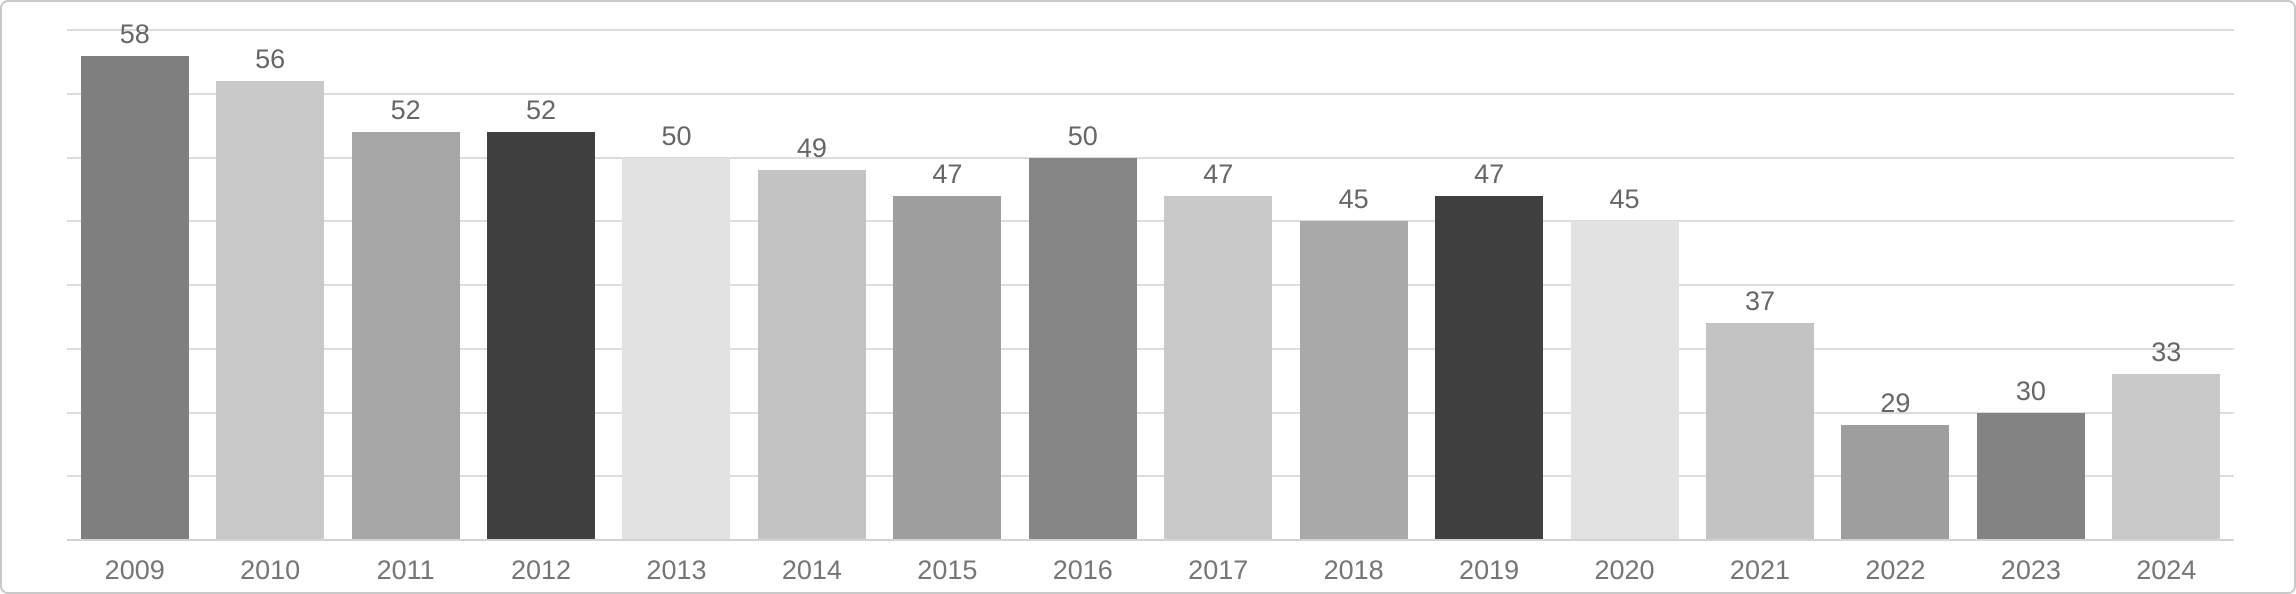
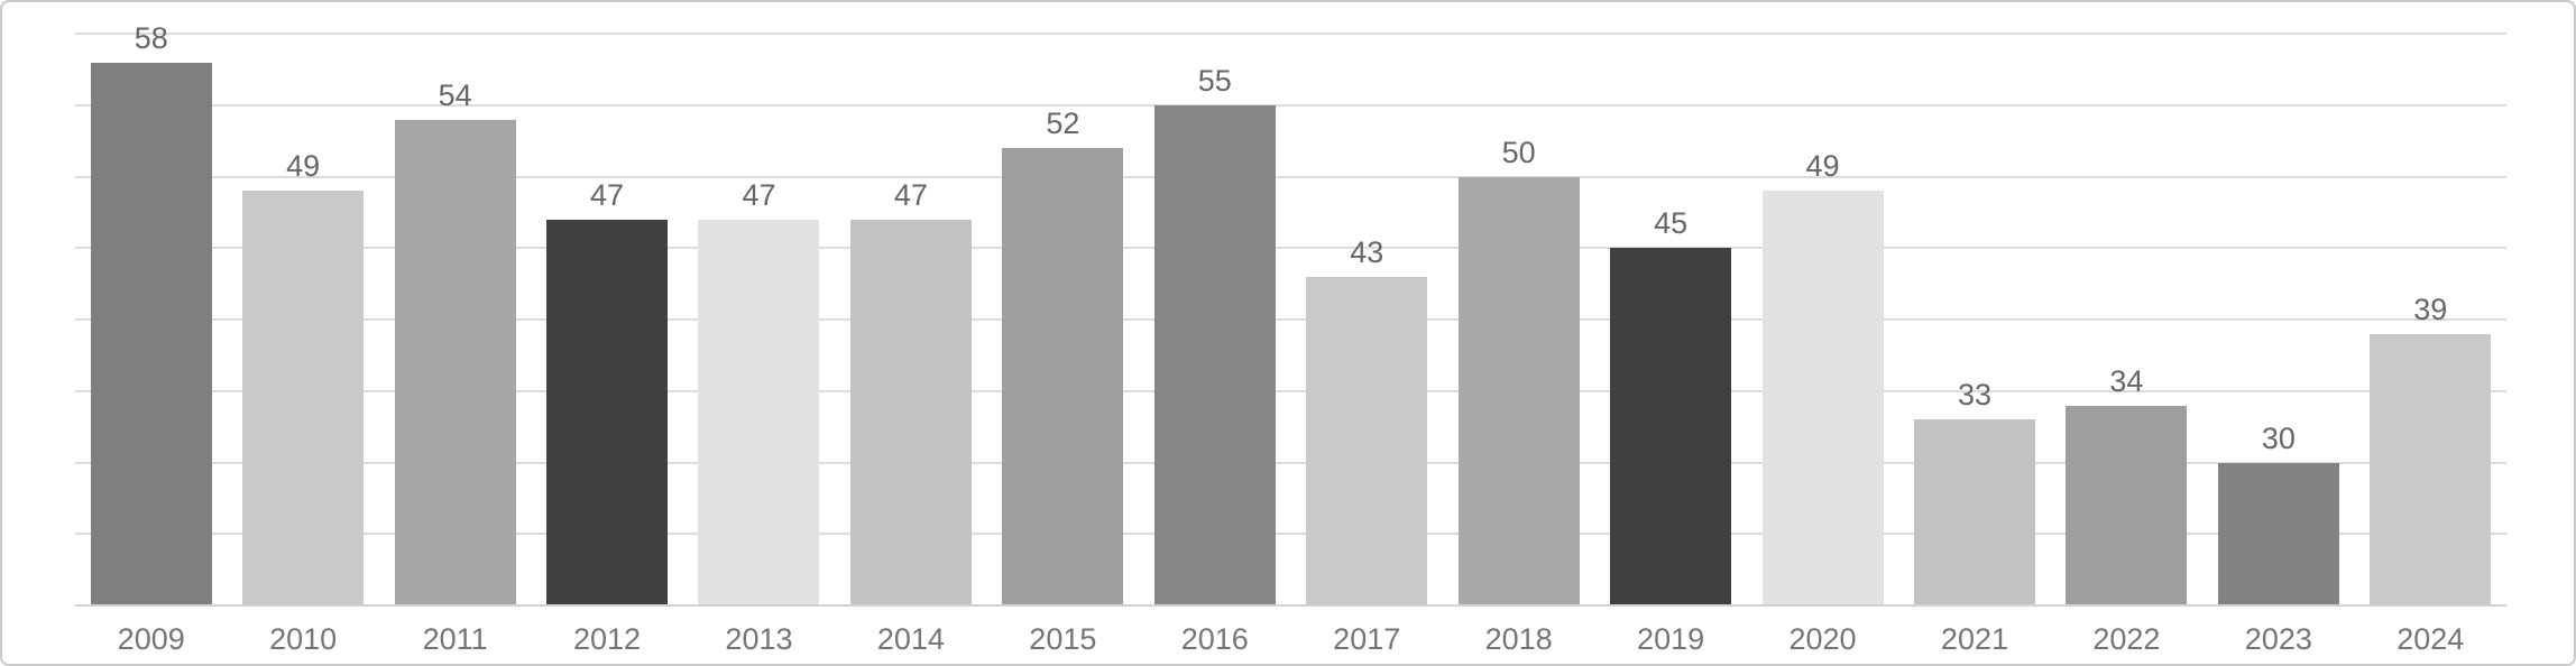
2010: 56 -> 49
2011: 52 -> 54
2012: 52 -> 47
2013: 50 -> 47
2014: 49 -> 47
2015: 47 -> 52
2016: 50 -> 55
2017: 47 -> 43
2018: 45 -> 50
2019: 47 -> 45
2020: 45 -> 49
2021: 37 -> 33
2022: 29 -> 34
2024: 33 -> 39
